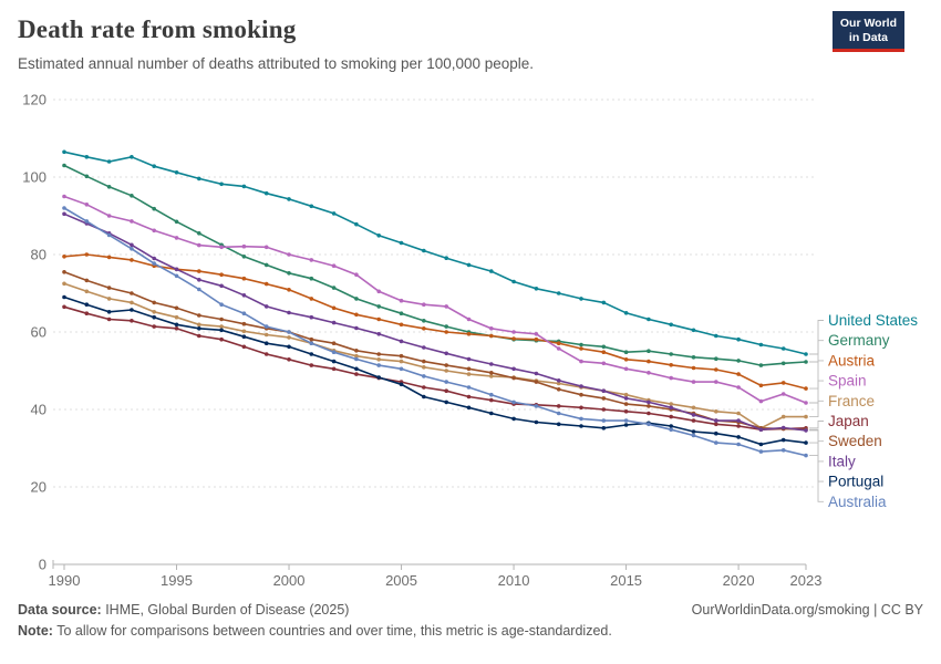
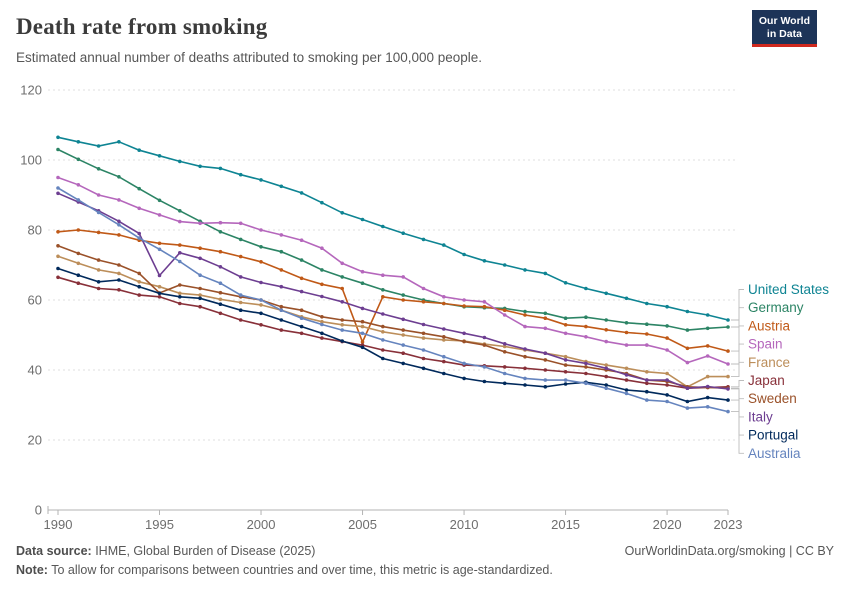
Sweden/1995: 66 -> 62
Italy/1995: 76 -> 67
Austria/2005: 62 -> 48
